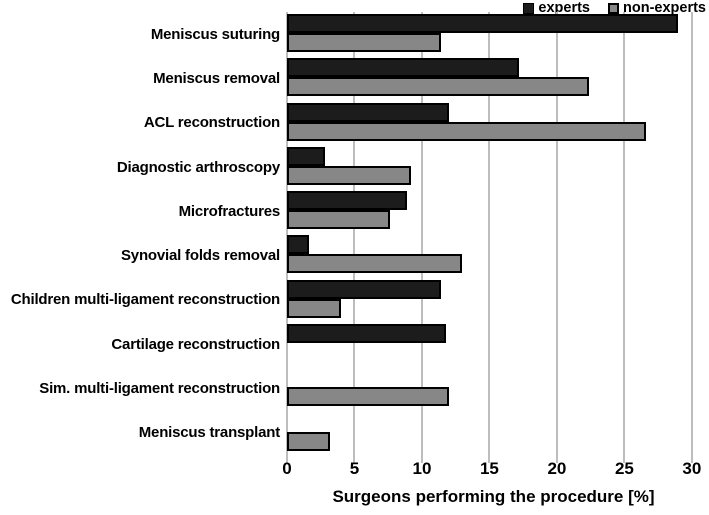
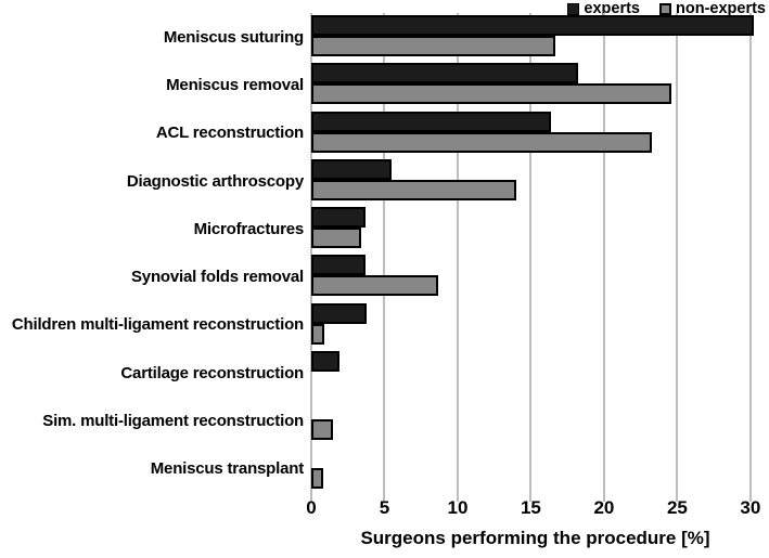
experts/Meniscus suturing: 29.0 -> 30.2
non-experts/Meniscus suturing: 11.4 -> 16.7
experts/Meniscus removal: 17.2 -> 18.2
non-experts/Meniscus removal: 22.4 -> 24.6
experts/ACL reconstruction: 12.0 -> 16.4
non-experts/ACL reconstruction: 26.6 -> 23.3
experts/Diagnostic arthroscopy: 2.8 -> 5.5
non-experts/Diagnostic arthroscopy: 9.2 -> 14.0
experts/Microfractures: 8.9 -> 3.7
non-experts/Microfractures: 7.6 -> 3.4
experts/Synovial folds removal: 1.6 -> 3.7
non-experts/Synovial folds removal: 13.0 -> 8.7
experts/Children multi-ligament reconstruction: 11.4 -> 3.8
non-experts/Children multi-ligament reconstruction: 4.0 -> 0.9
experts/Cartilage reconstruction: 11.8 -> 1.9
non-experts/Sim. multi-ligament reconstruction: 12.0 -> 1.5
non-experts/Meniscus transplant: 3.2 -> 0.8
